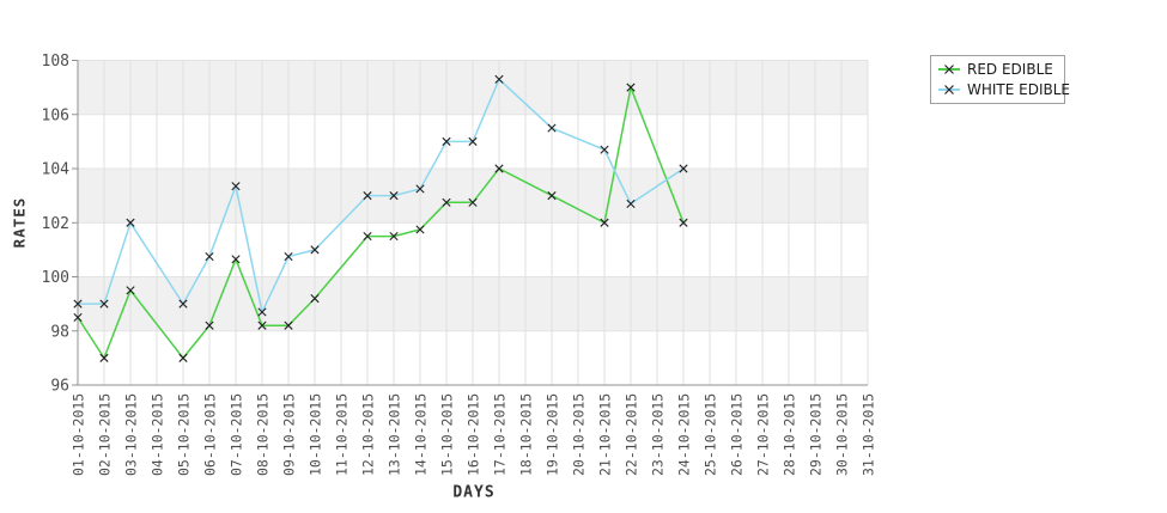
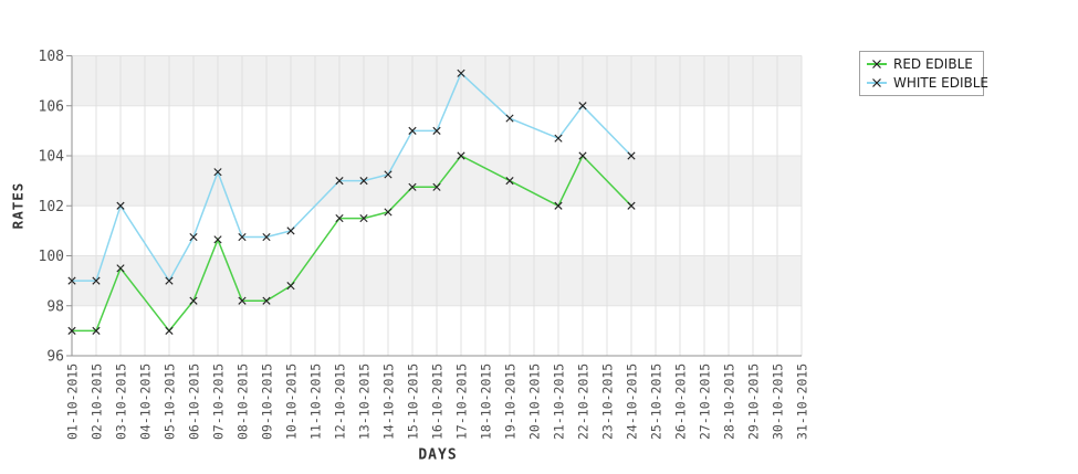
RED EDIBLE/01-10-2015: 98.5 -> 97.0
WHITE EDIBLE/08-10-2015: 98.7 -> 100.8
RED EDIBLE/10-10-2015: 99.2 -> 98.8
RED EDIBLE/22-10-2015: 107.0 -> 104.0
WHITE EDIBLE/22-10-2015: 102.7 -> 106.0
